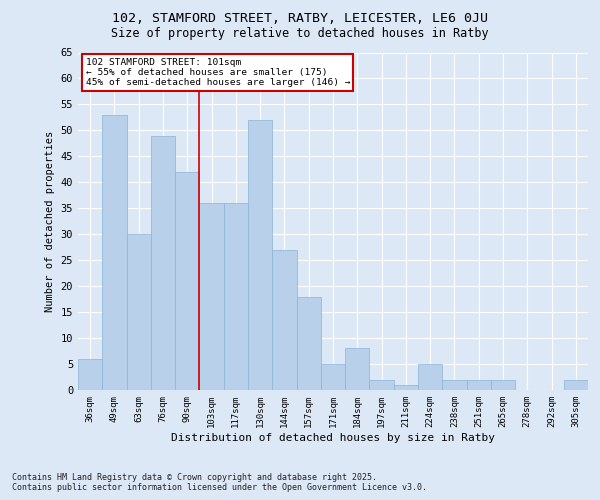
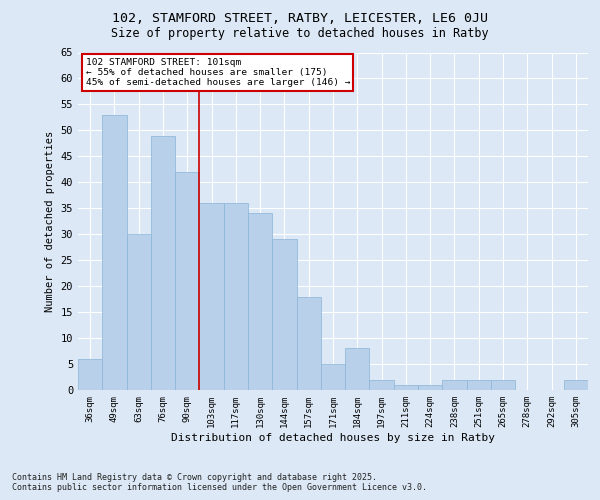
130sqm: 52 -> 34
144sqm: 27 -> 29
224sqm: 5 -> 1
